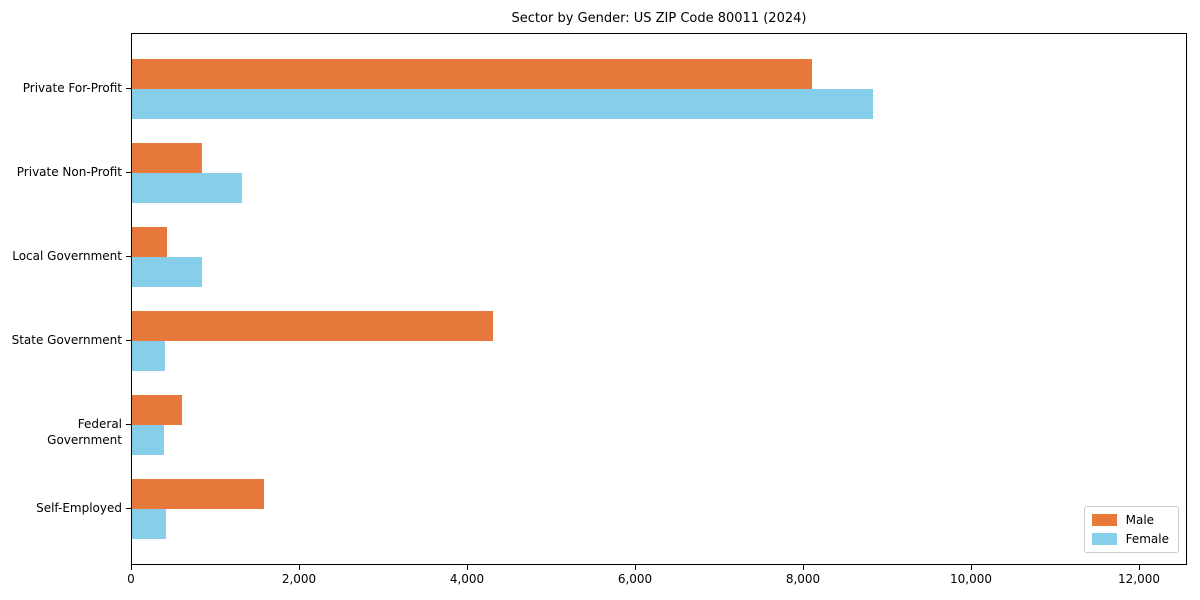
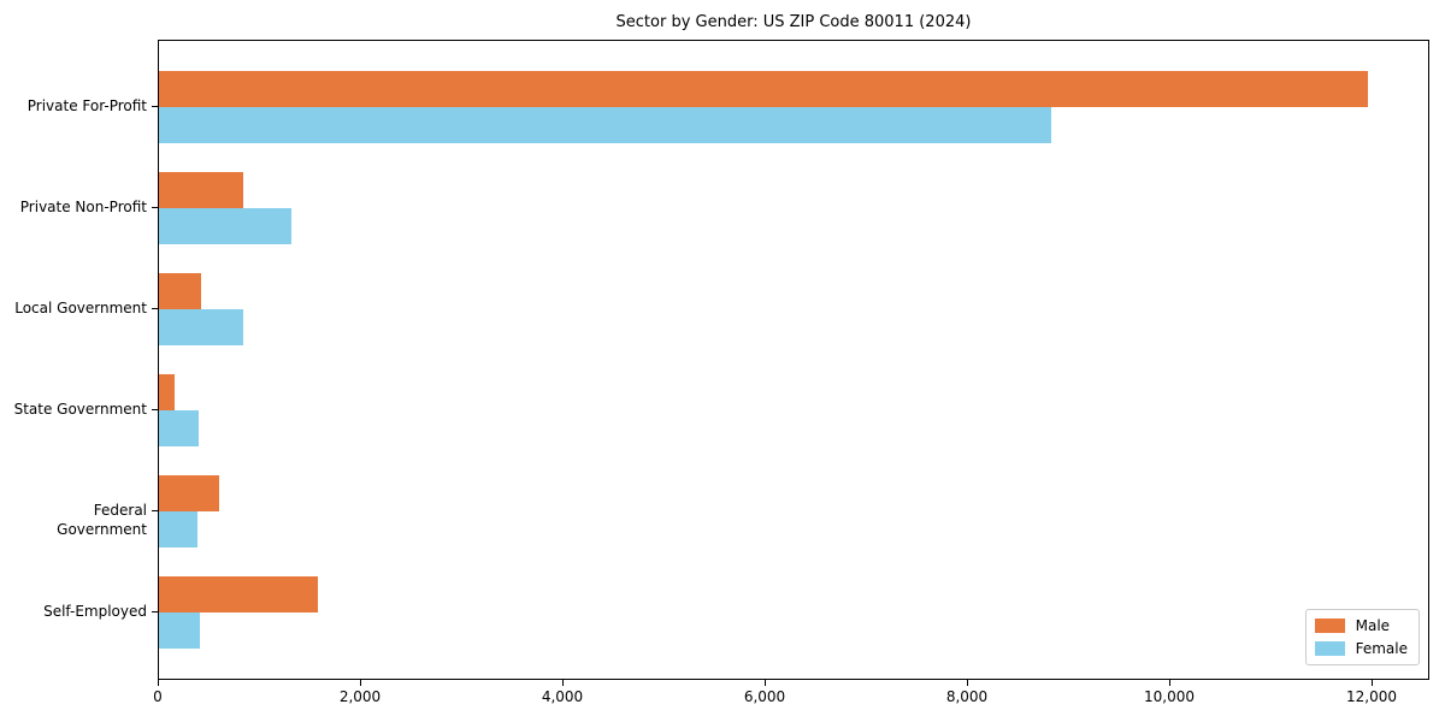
Male/Private For-Profit: 8100 -> 12000
Male/State Government: 4300 -> 200
